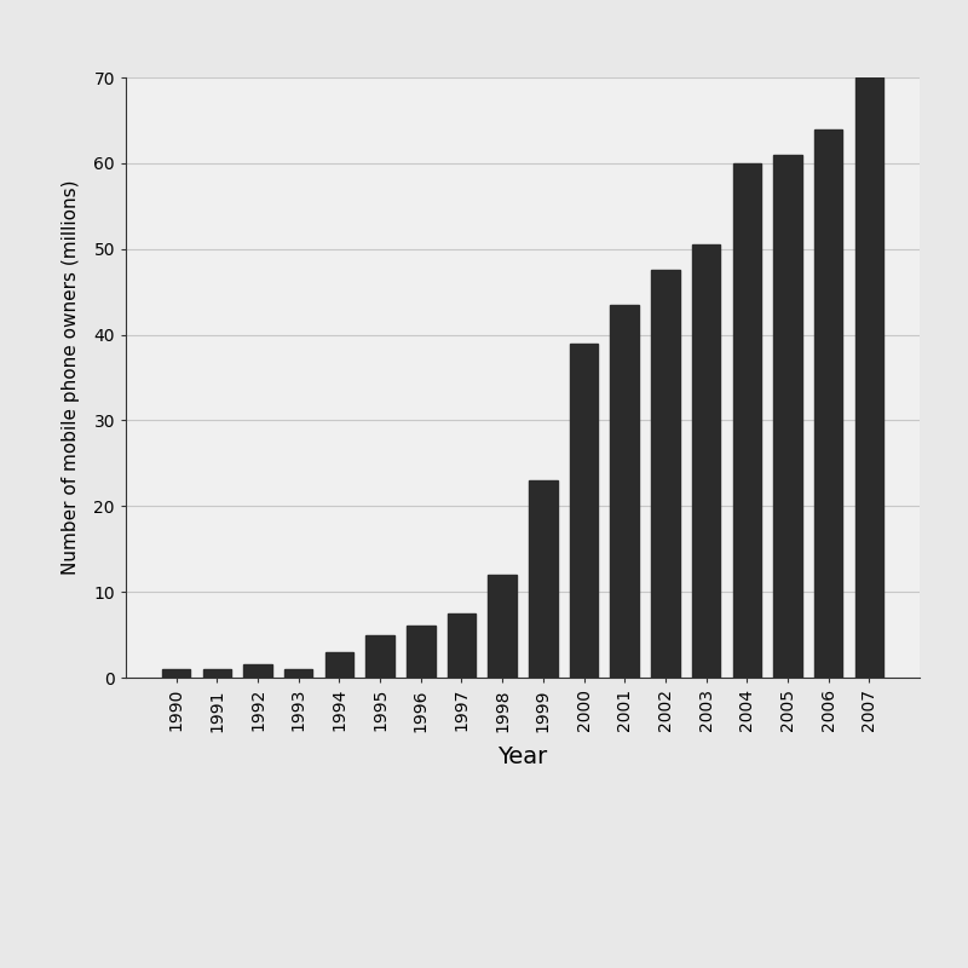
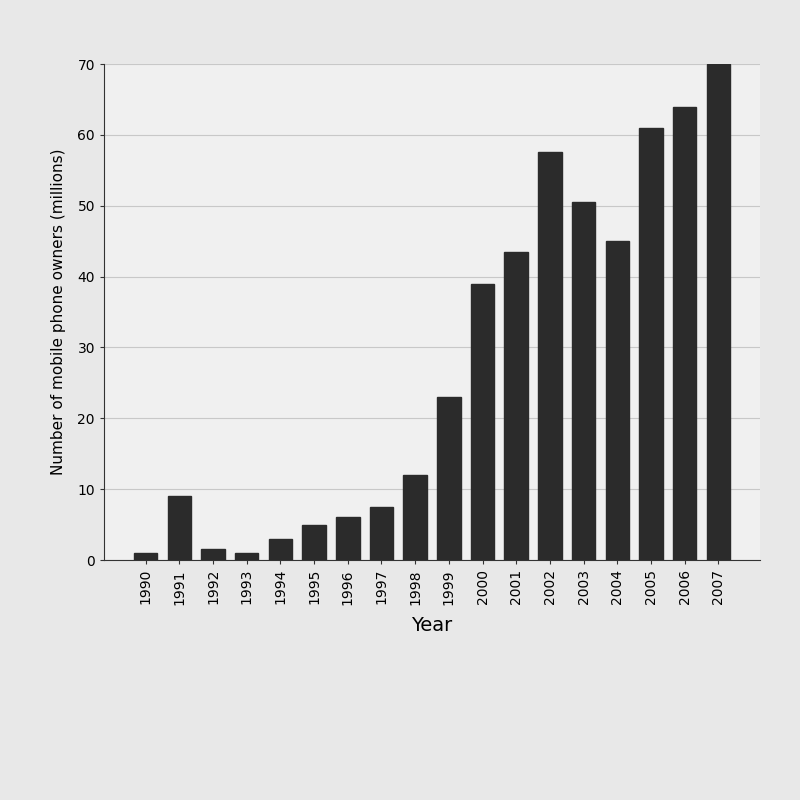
1991: 1.0 -> 9.0
2002: 47.5 -> 57.6
2004: 60.0 -> 45.0
